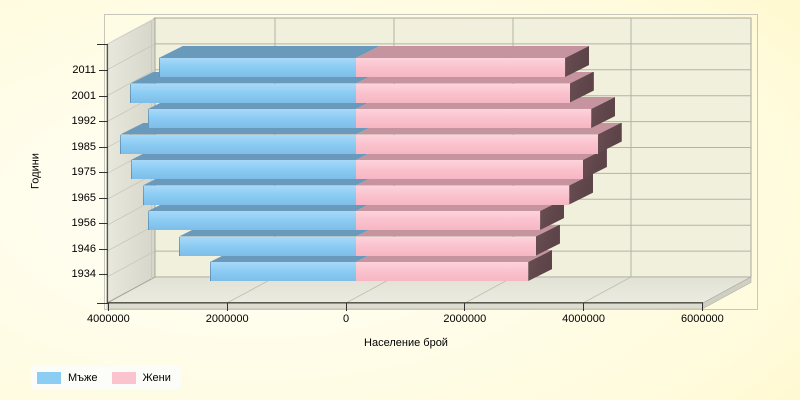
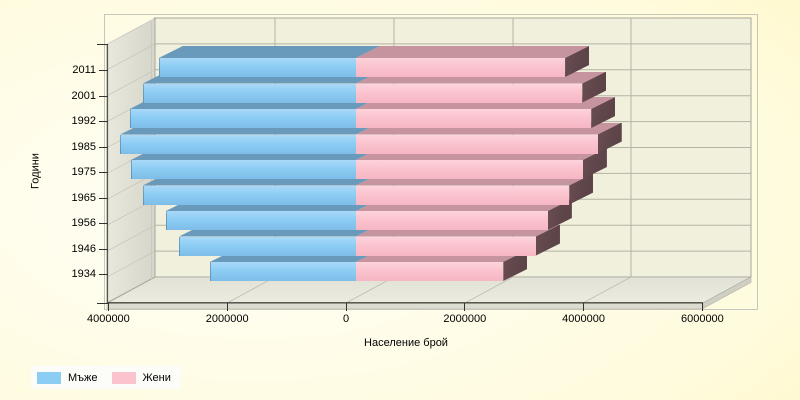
Мъже/2001: 3800000 -> 3600000
Жени/2001: 3600000 -> 3800000
Мъже/1992: 3500000 -> 3800000
Мъже/1956: 3500000 -> 3200000
Жени/1956: 3100000 -> 3200000
Жени/1934: 2900000 -> 2500000
